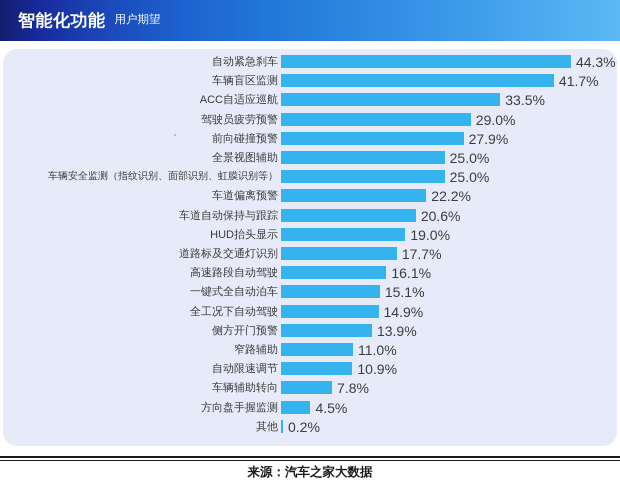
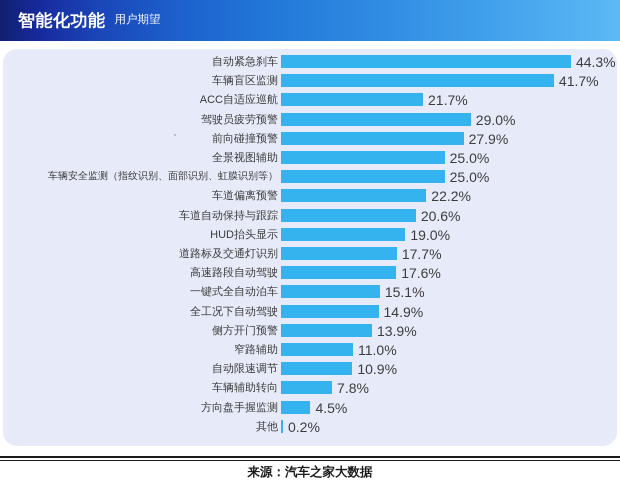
ACC自适应巡航: 33.5% -> 21.7%
高速路段自动驾驶: 16.1% -> 17.6%
